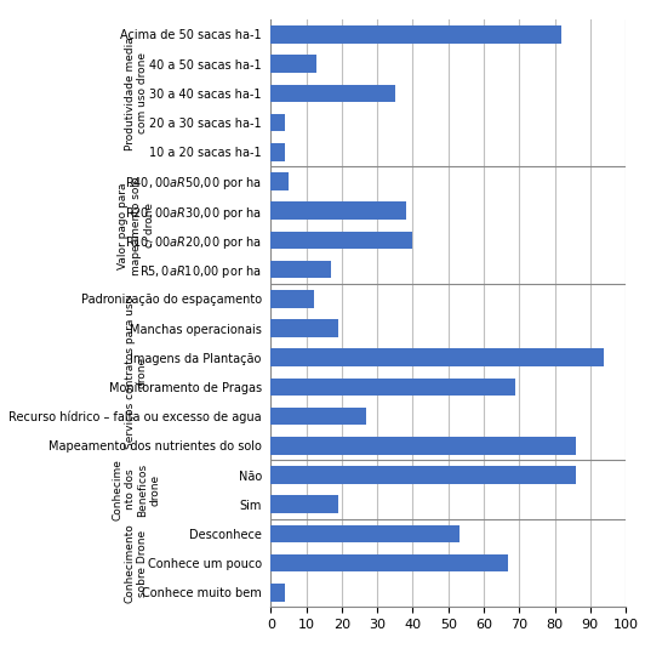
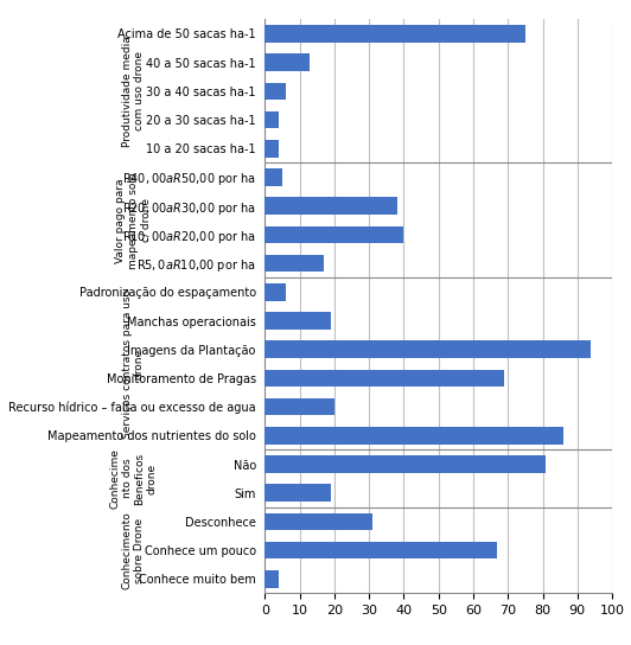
Acima de 50 sacas ha-1: 82 -> 75
30 a 40 sacas ha-1: 35 -> 6
Padronização do espaçamento: 12 -> 6
Recurso hídrico – falta ou excesso de agua: 27 -> 20
Não: 86 -> 81
Desconhece: 53 -> 31
